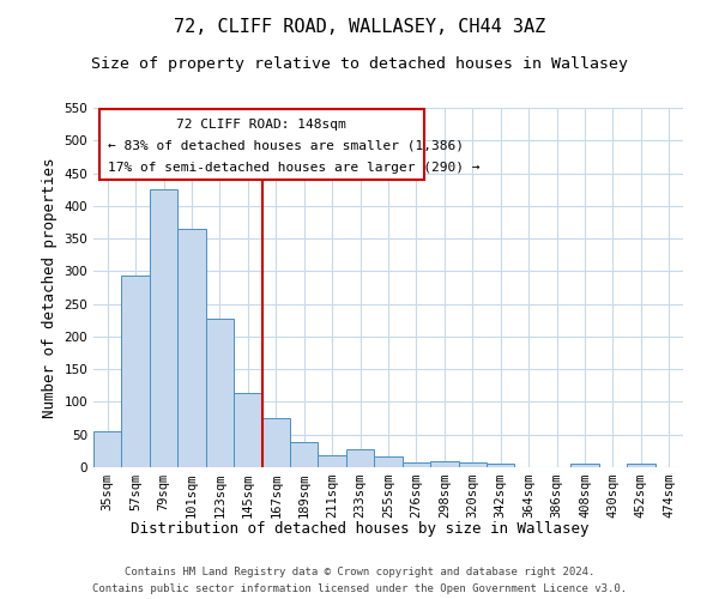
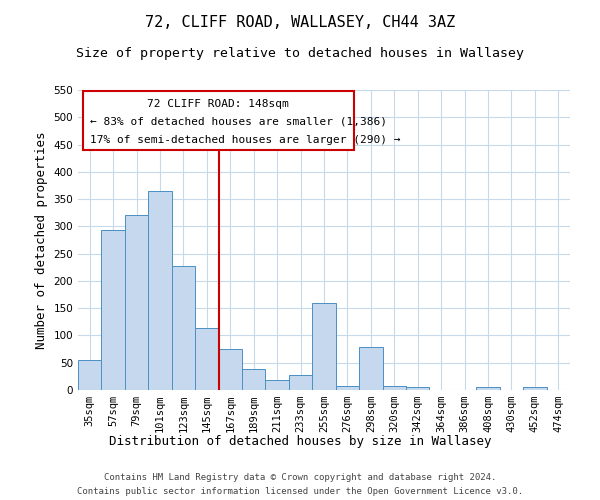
79sqm: 425 -> 320
255sqm: 16 -> 160
298sqm: 10 -> 78
